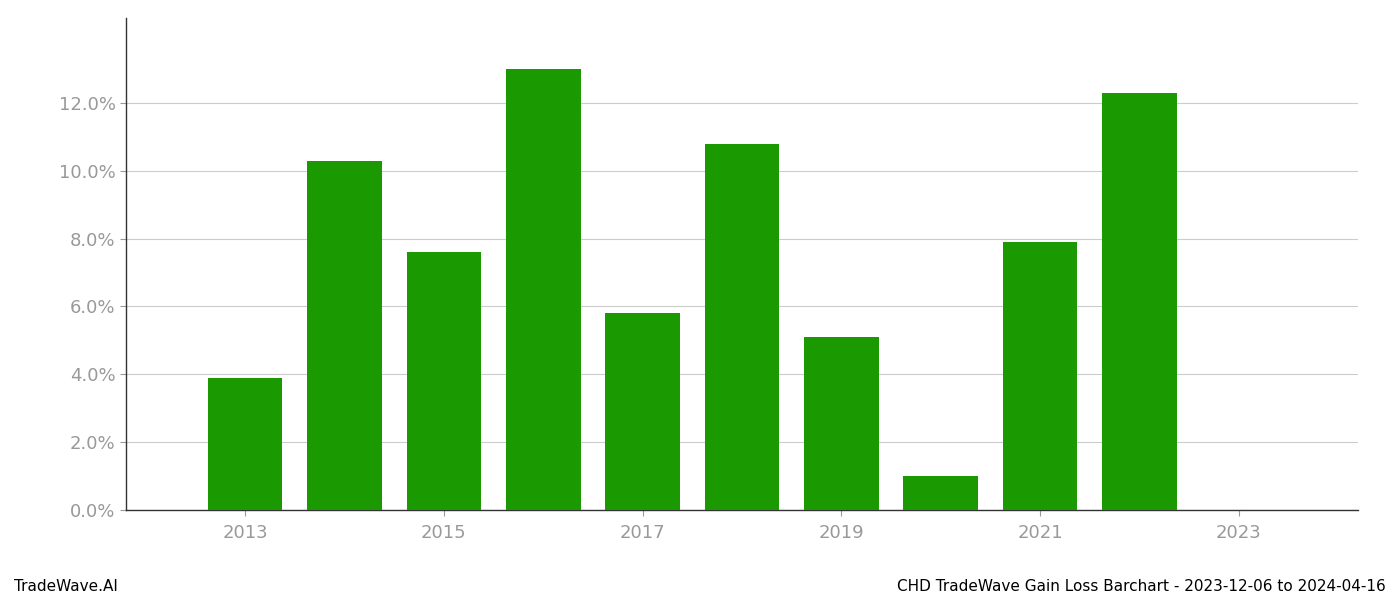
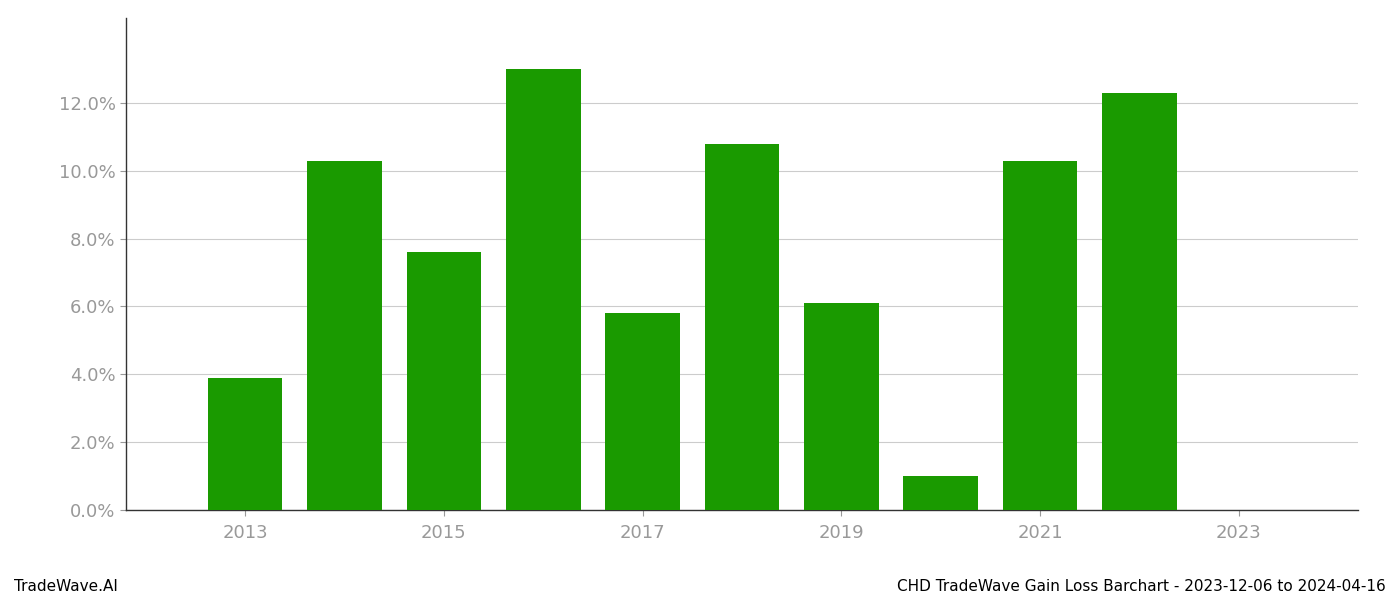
2019: 5.1% -> 6.1%
2021: 7.9% -> 10.3%
